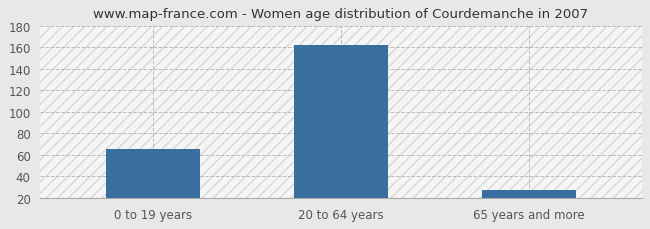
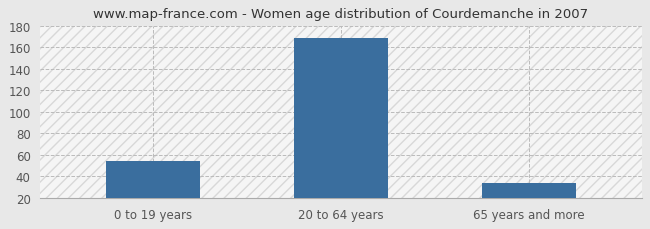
0 to 19 years: 65 -> 54
20 to 64 years: 162 -> 169
65 years and more: 27 -> 34
